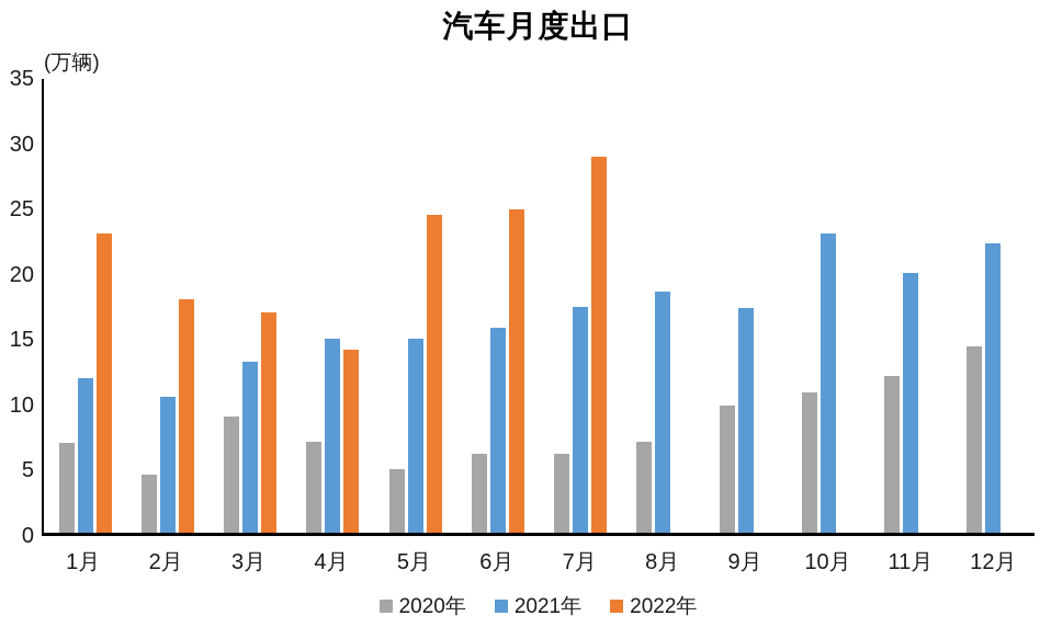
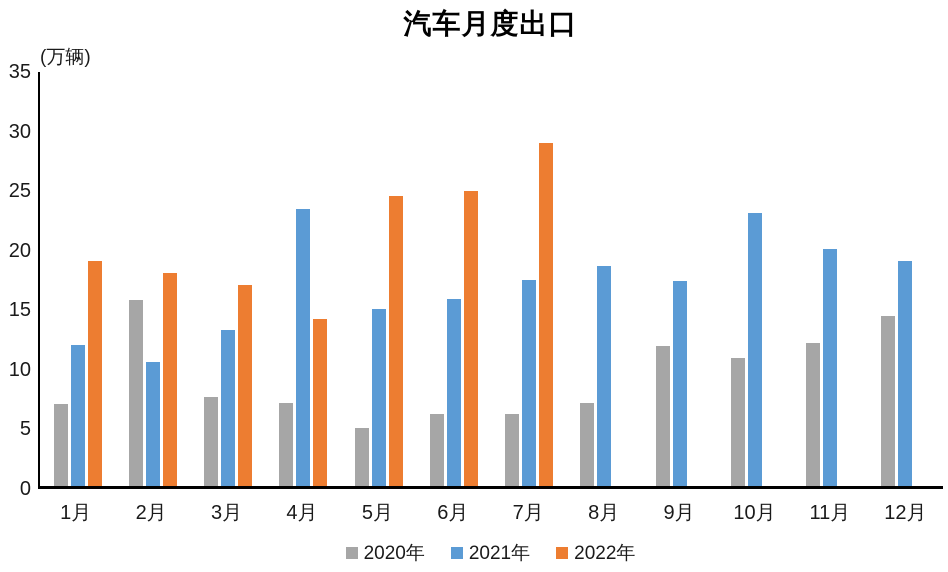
2022年/1月: 23.1 -> 19.0
2020年/2月: 4.5 -> 15.7
2020年/3月: 9.0 -> 7.5
2021年/4月: 15.0 -> 23.4
2020年/9月: 9.8 -> 11.8
2021年/12月: 22.3 -> 19.0
